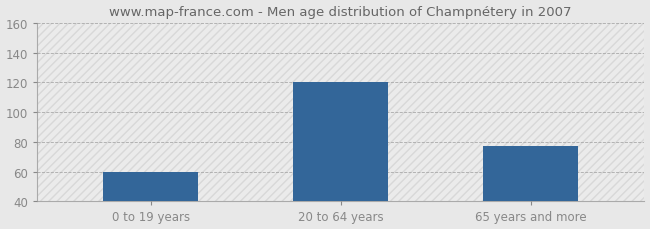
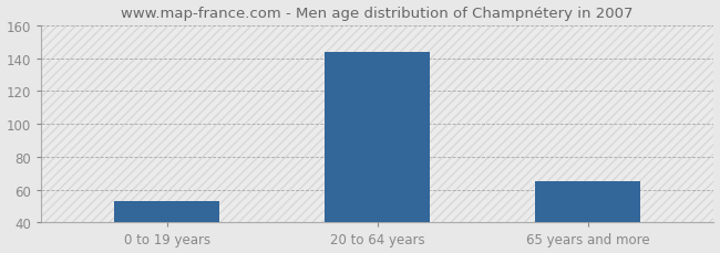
0 to 19 years: 60 -> 53
20 to 64 years: 120 -> 144
65 years and more: 77 -> 65
